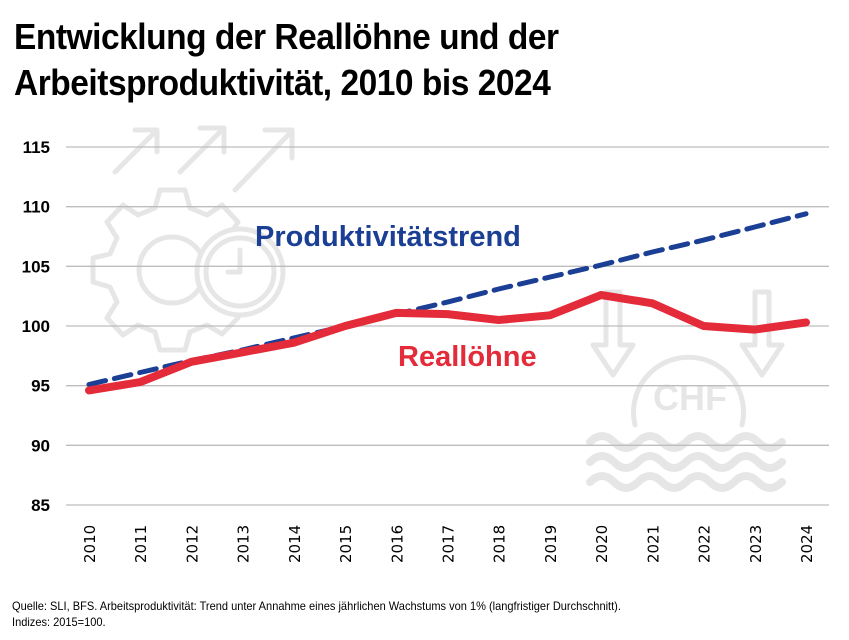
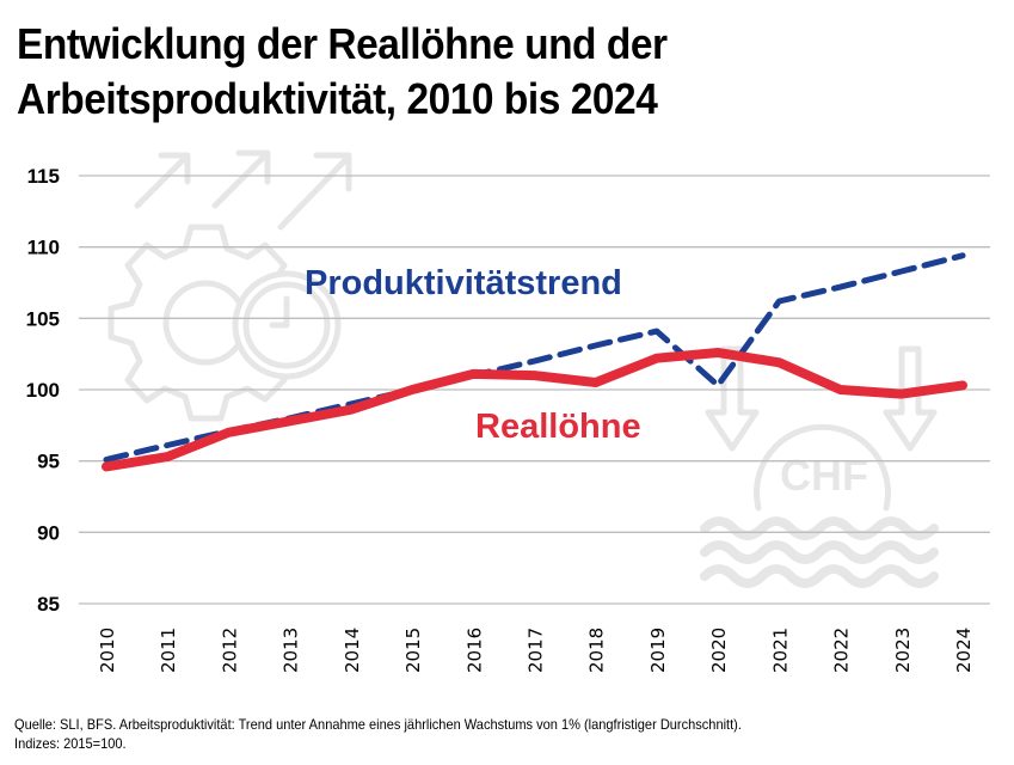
Reallöhne/2019: 100.9 -> 102.2
Produktivitätstrend/2020: 105.1 -> 100.3
